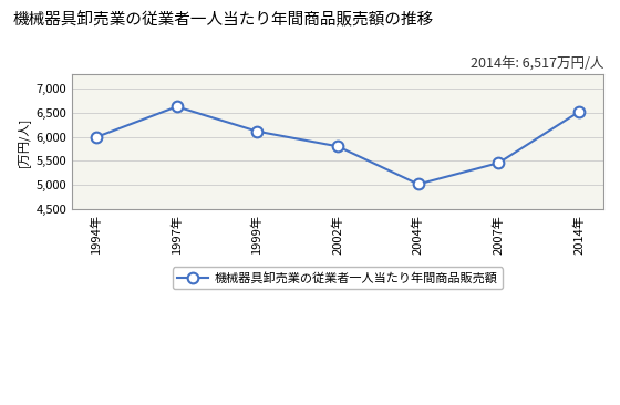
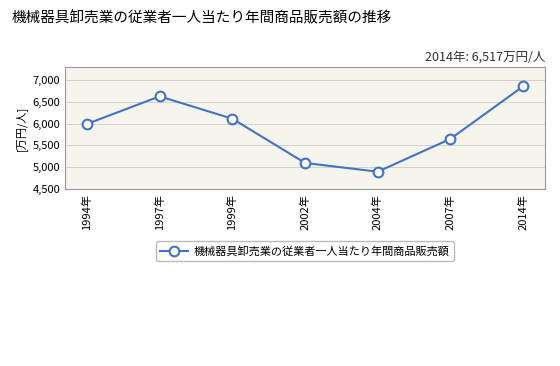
2002年: 5,800 -> 5,100
2004年: 5,020 -> 4,900
2007年: 5,460 -> 5,650
2014年: 6,520 -> 6,850
